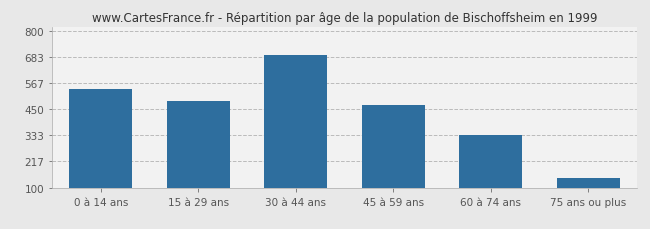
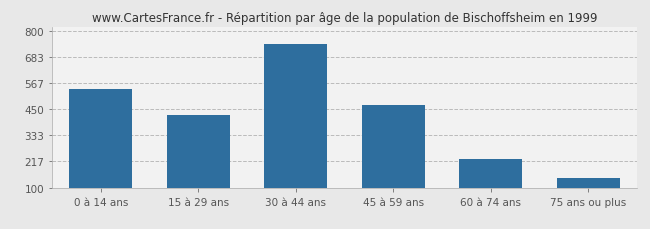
15 à 29 ans: 487 -> 425
30 à 44 ans: 695 -> 740
60 à 74 ans: 336 -> 230
